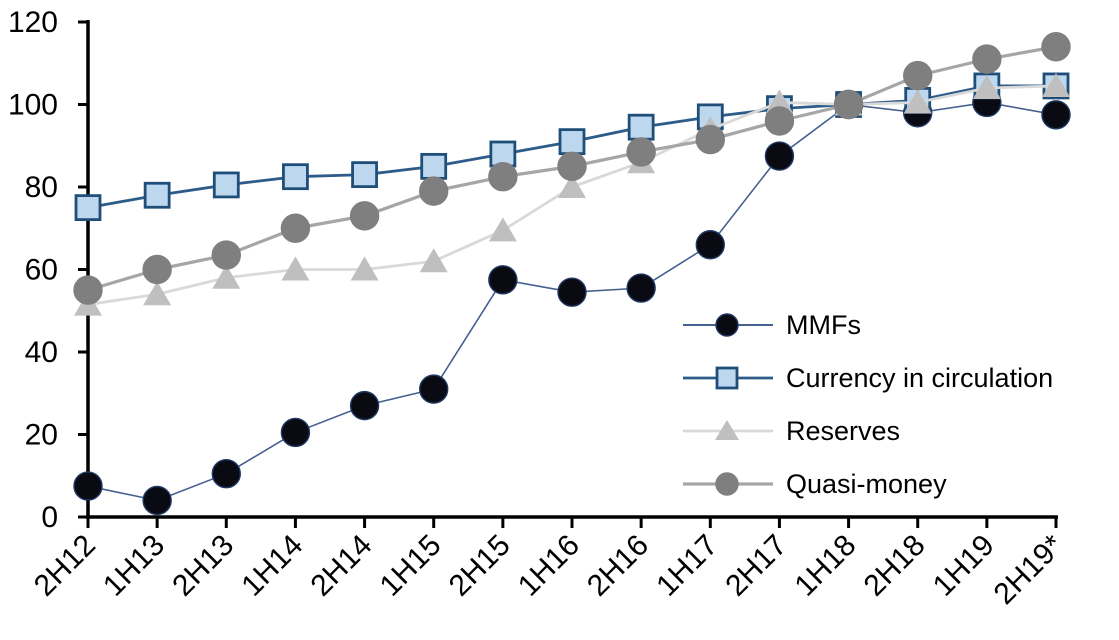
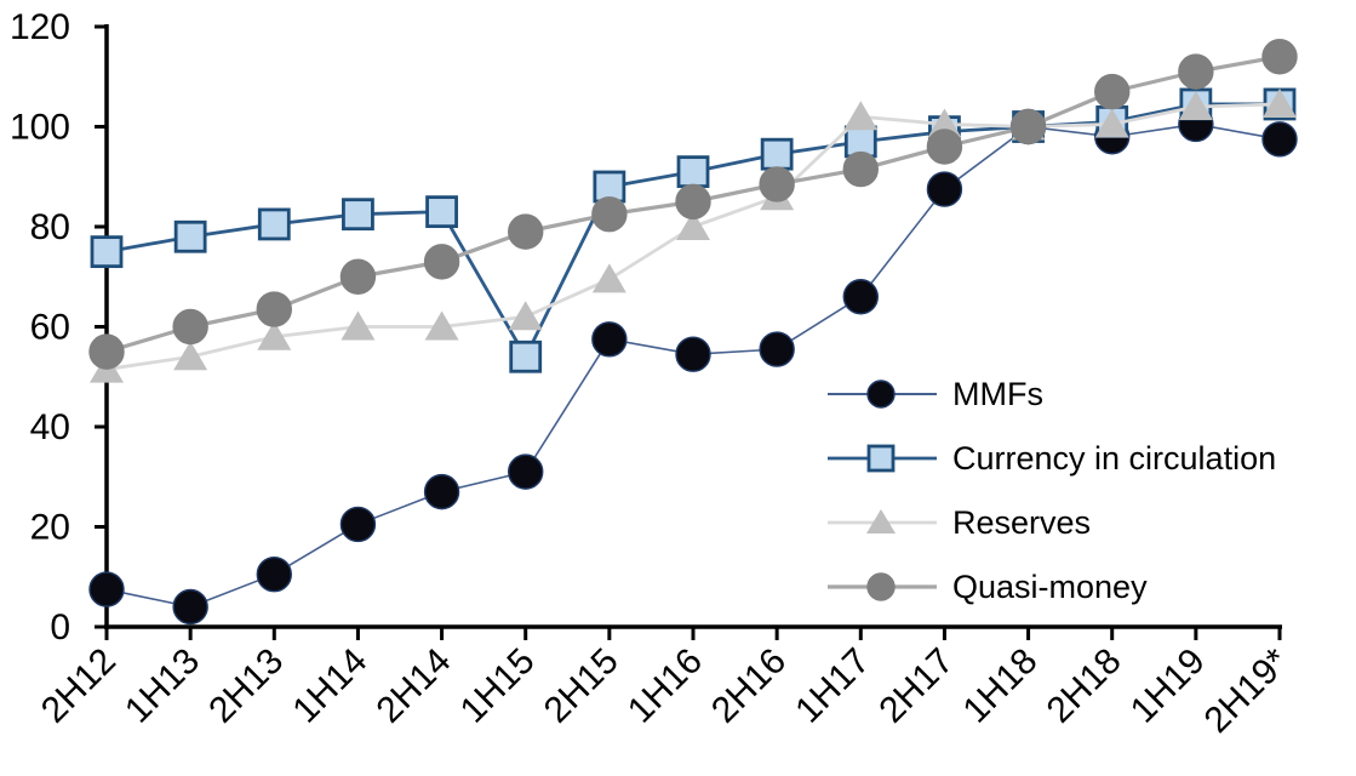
Currency in circulation/1H15: 85 -> 54
Reserves/1H17: 94 -> 102
